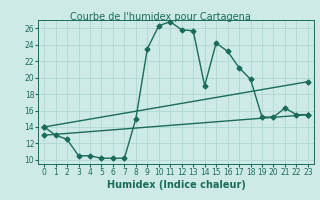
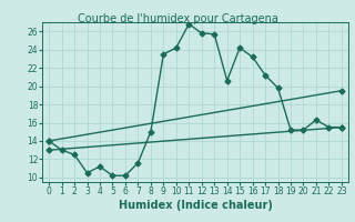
4: 10.5 -> 11.2
7: 10.2 -> 11.6
10: 26.3 -> 24.2
14: 19.0 -> 20.6
